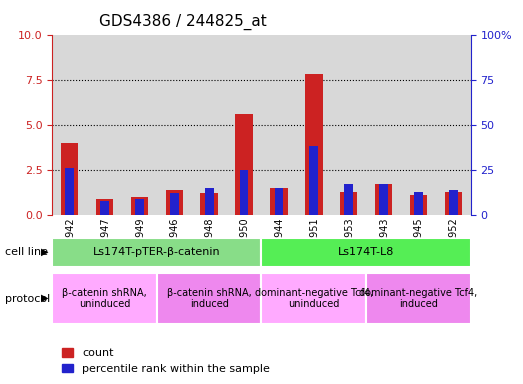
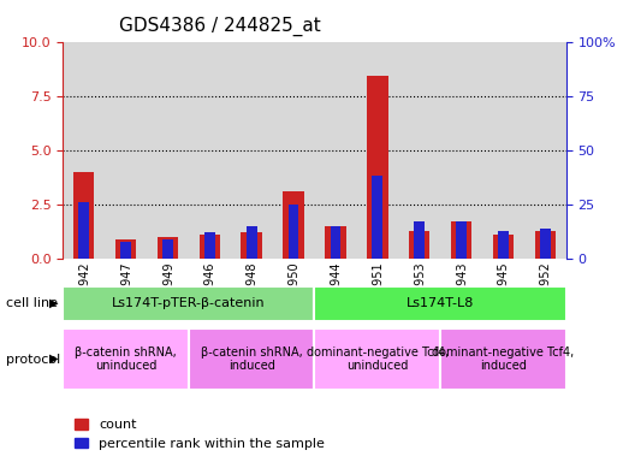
count/1946: 1.4 -> 1.1
count/1950: 5.6 -> 3.1
count/1951: 7.8 -> 8.4
